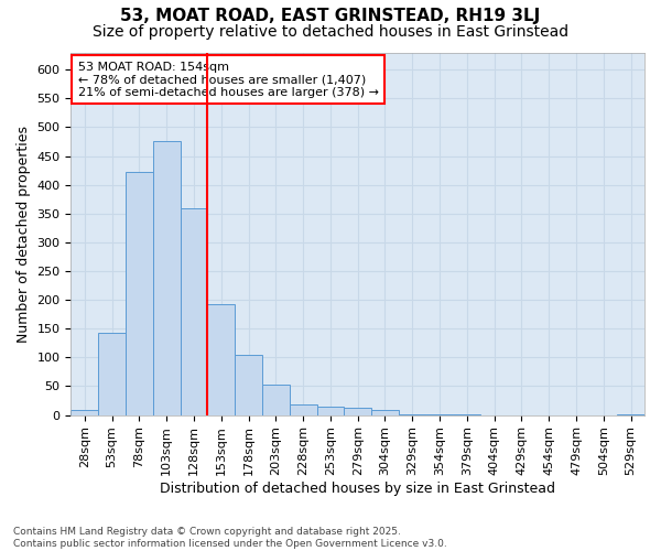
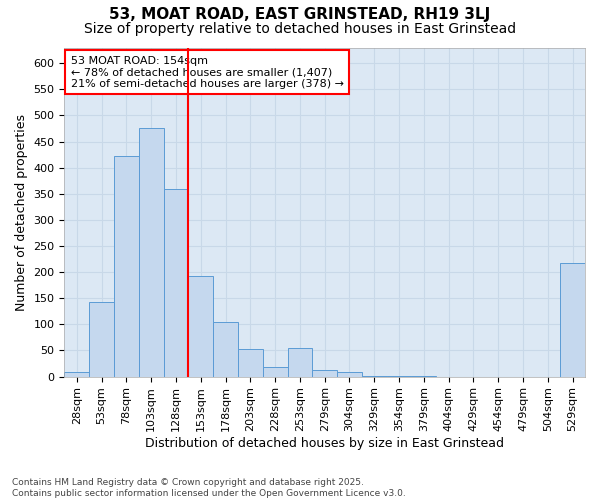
253sqm: 14 -> 54
529sqm: 1 -> 218
